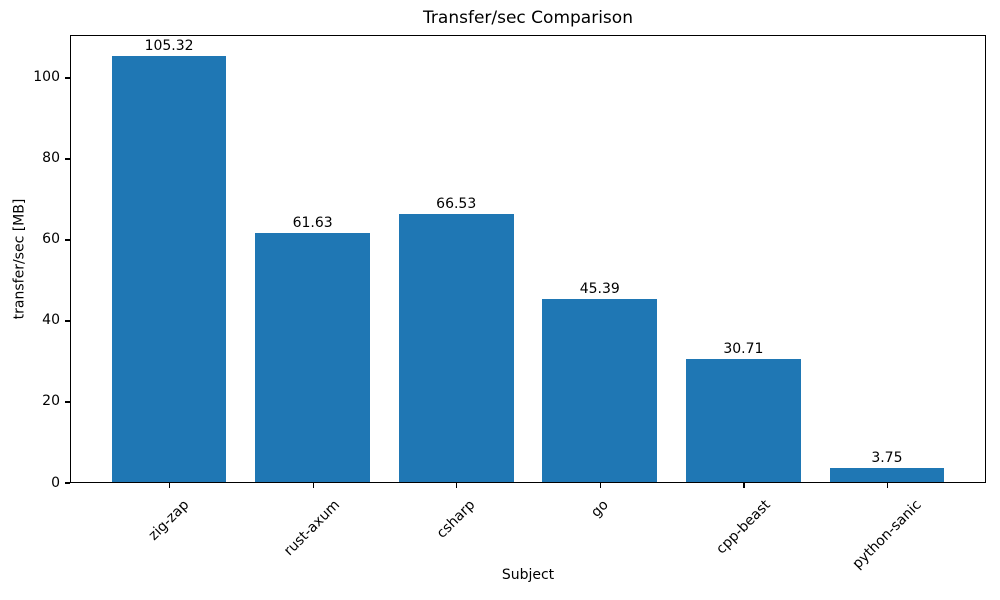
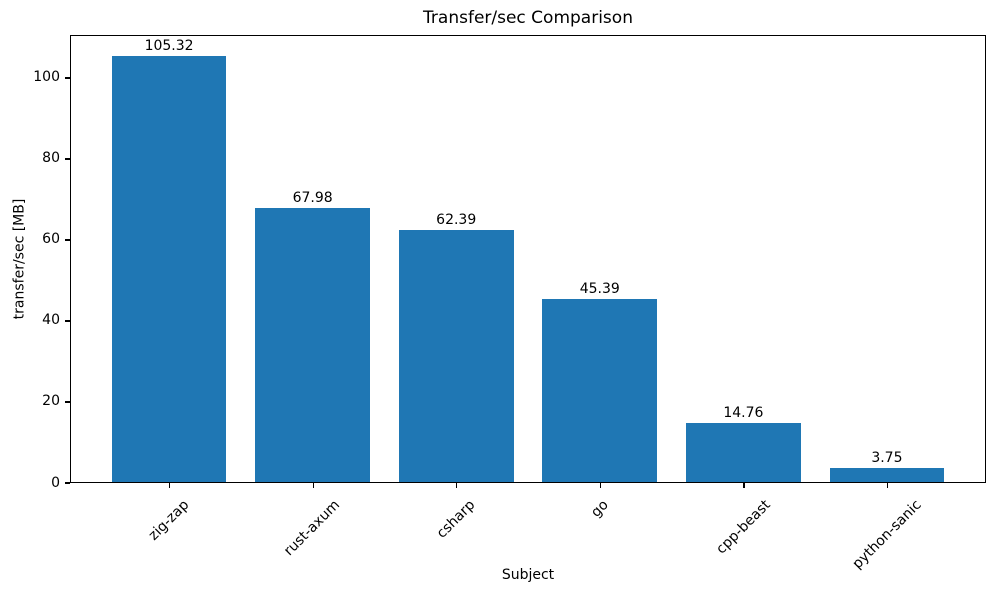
rust-axum: 61.63 -> 67.98
csharp: 66.53 -> 62.39
cpp-beast: 30.71 -> 14.76
